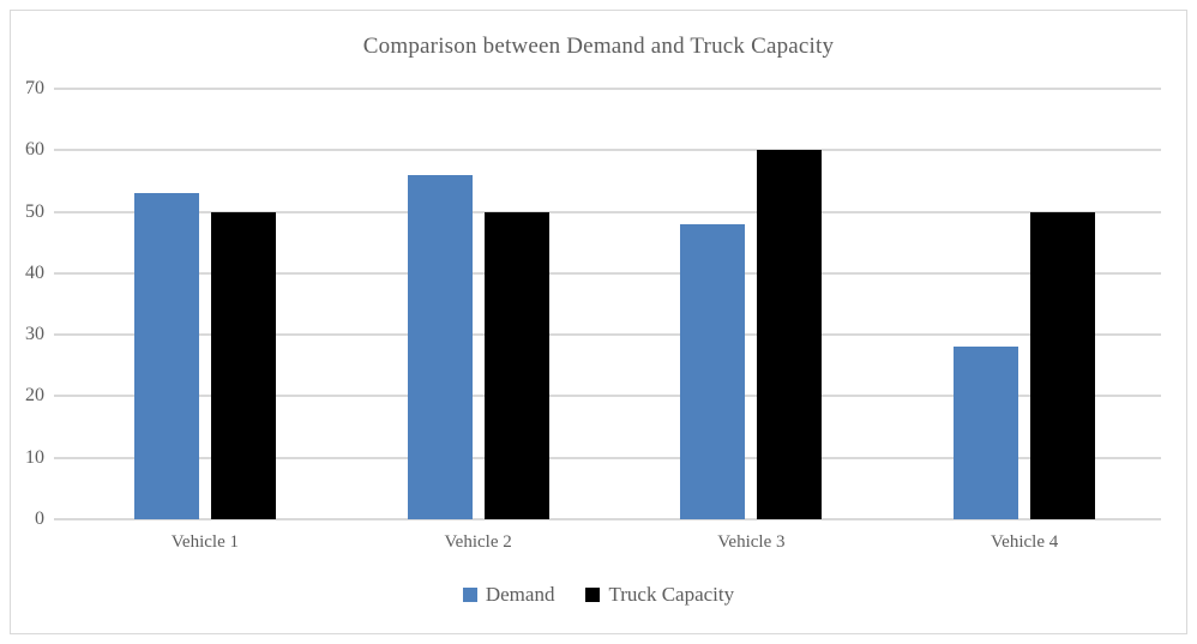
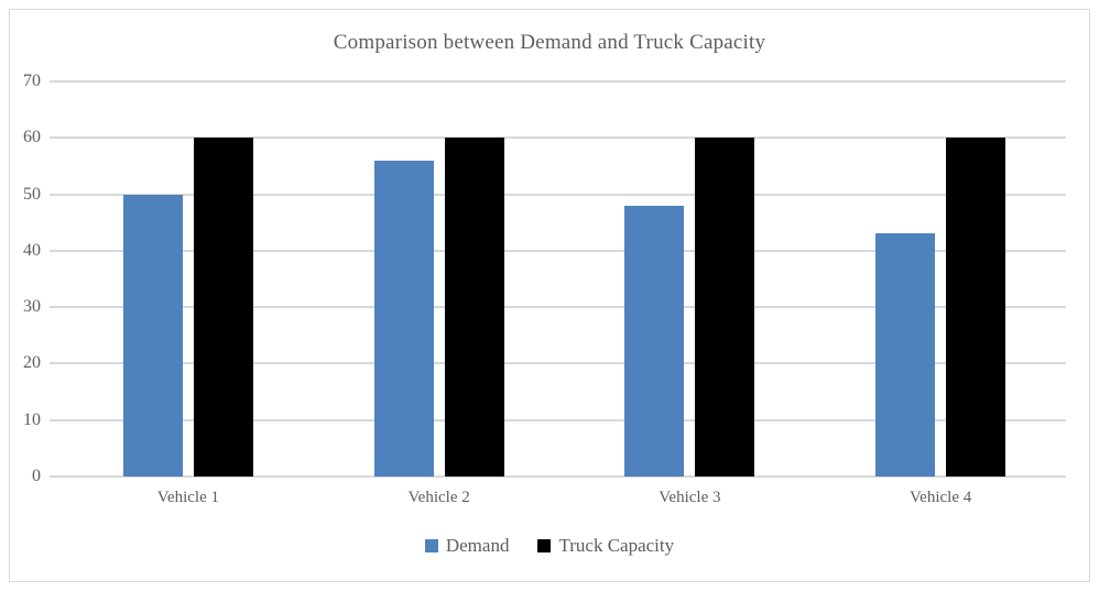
Demand/Vehicle 1: 53 -> 50
Truck Capacity/Vehicle 1: 50 -> 60
Truck Capacity/Vehicle 2: 50 -> 60
Demand/Vehicle 4: 28 -> 43
Truck Capacity/Vehicle 4: 50 -> 60
